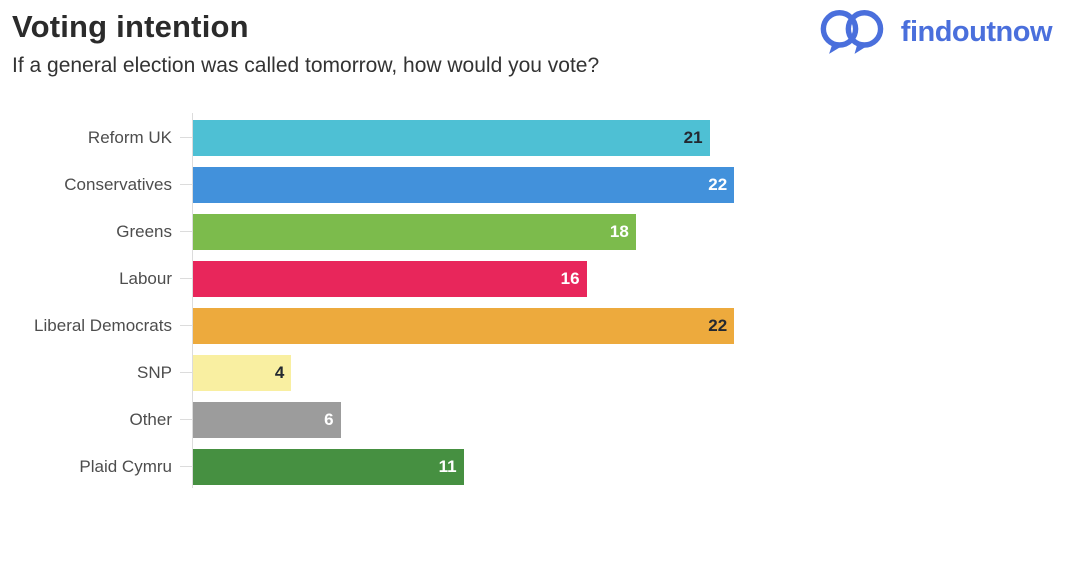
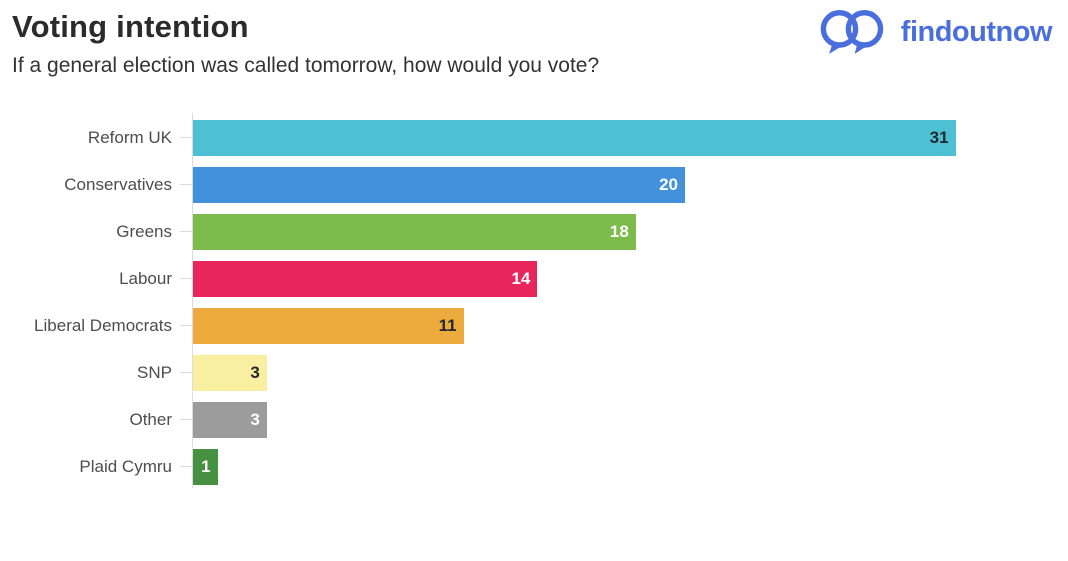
Reform UK: 21 -> 31
Conservatives: 22 -> 20
Labour: 16 -> 14
Liberal Democrats: 22 -> 11
SNP: 4 -> 3
Other: 6 -> 3
Plaid Cymru: 11 -> 1
